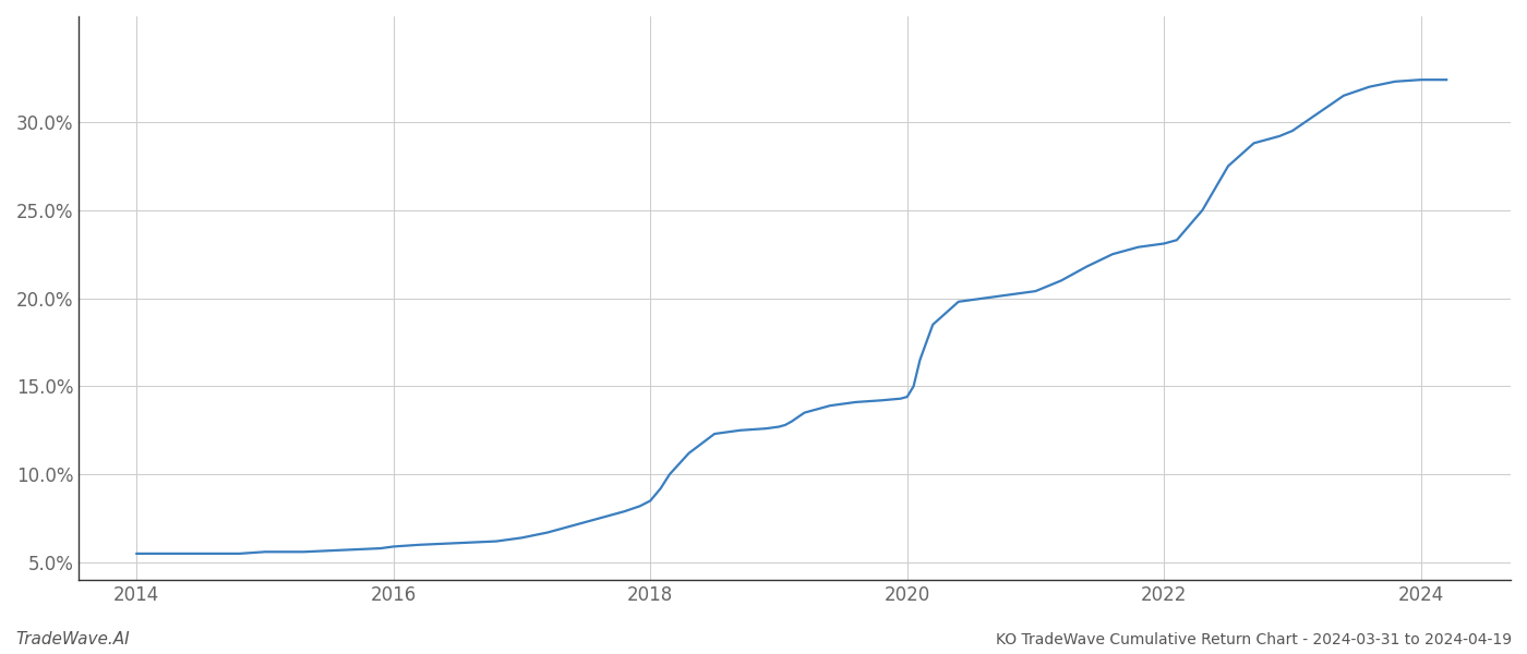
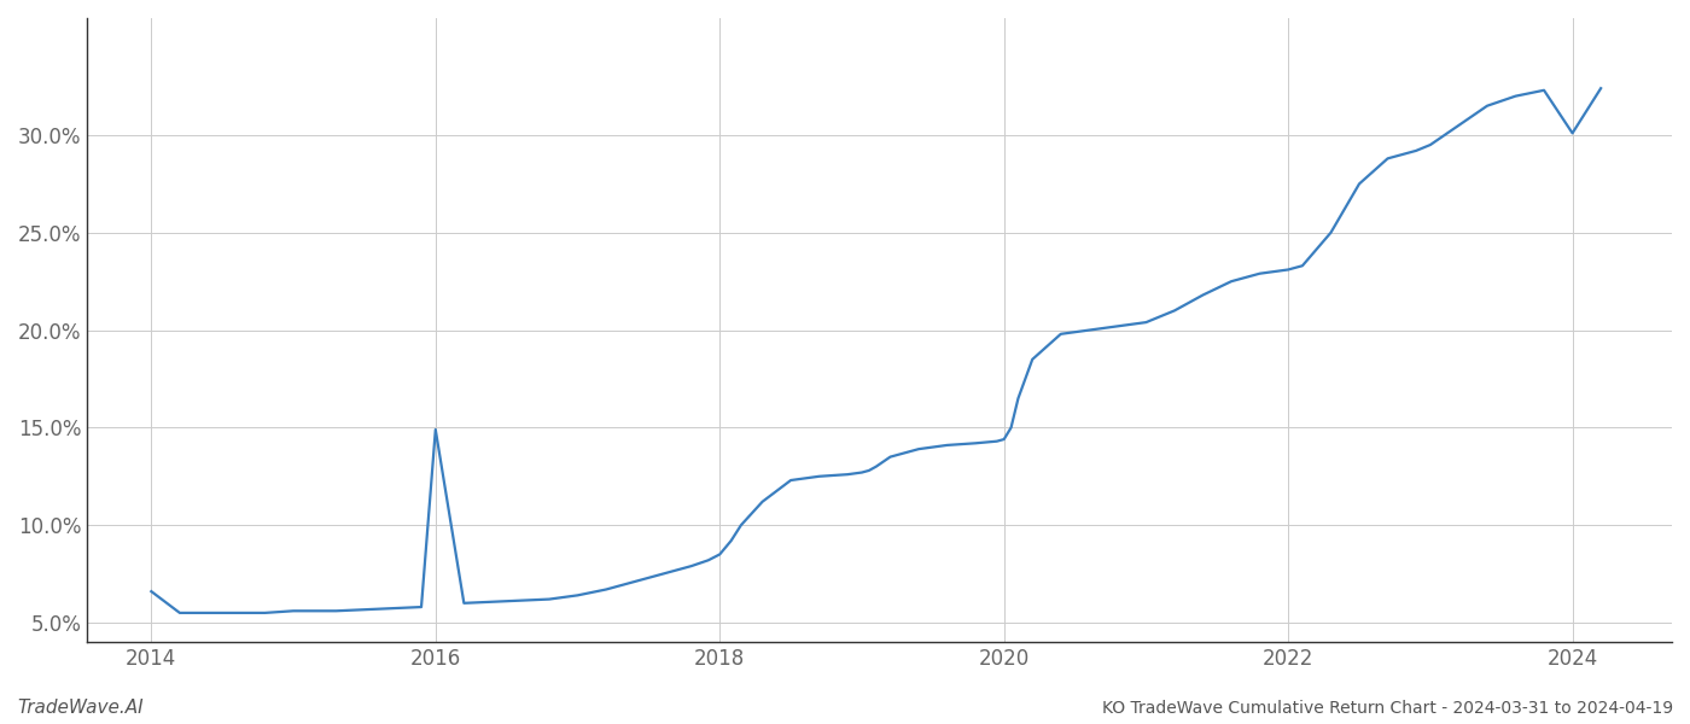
2014: 5.5% -> 6.6%
2016: 5.9% -> 14.9%
2024: 32.4% -> 30.1%
